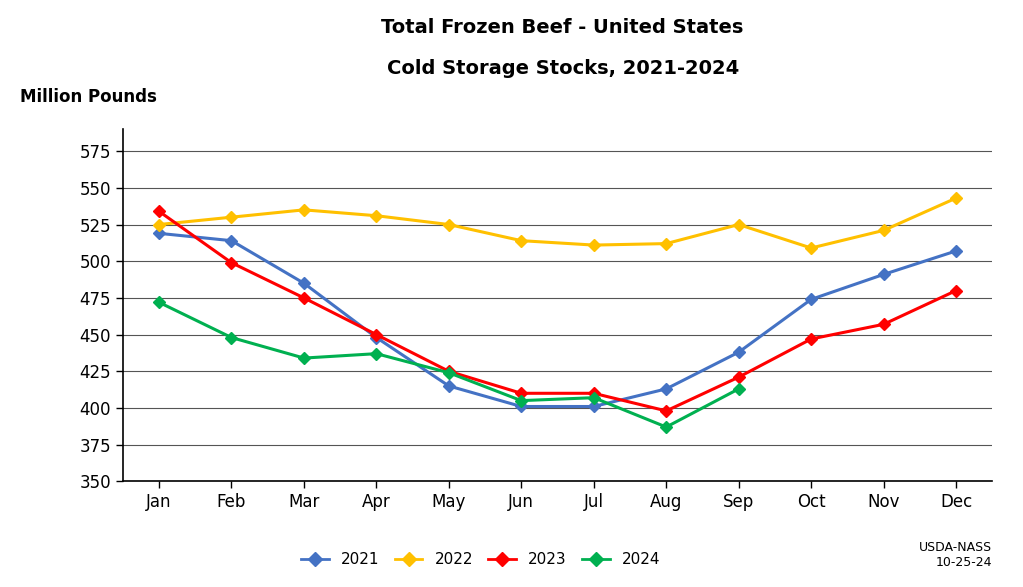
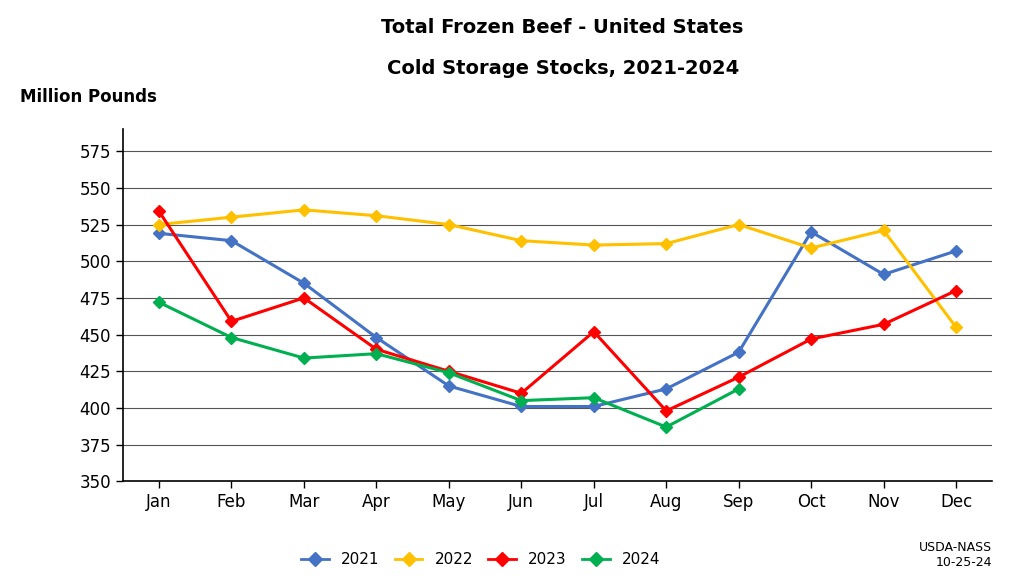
2023/Feb: 499 -> 459
2023/Apr: 450 -> 440
2023/Jul: 410 -> 452
2021/Oct: 474 -> 520
2022/Dec: 543 -> 455
